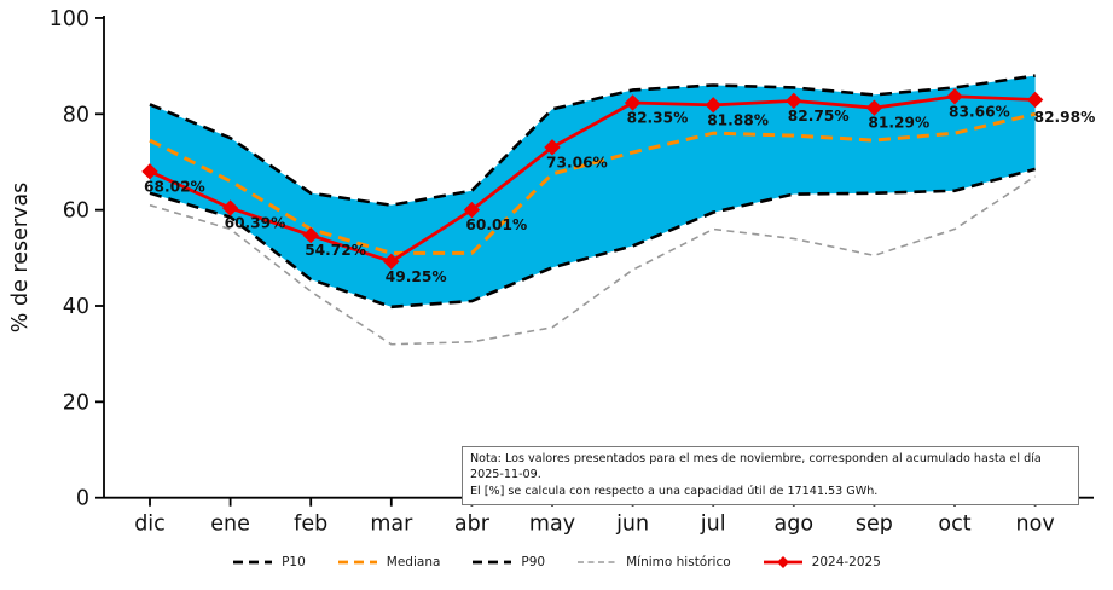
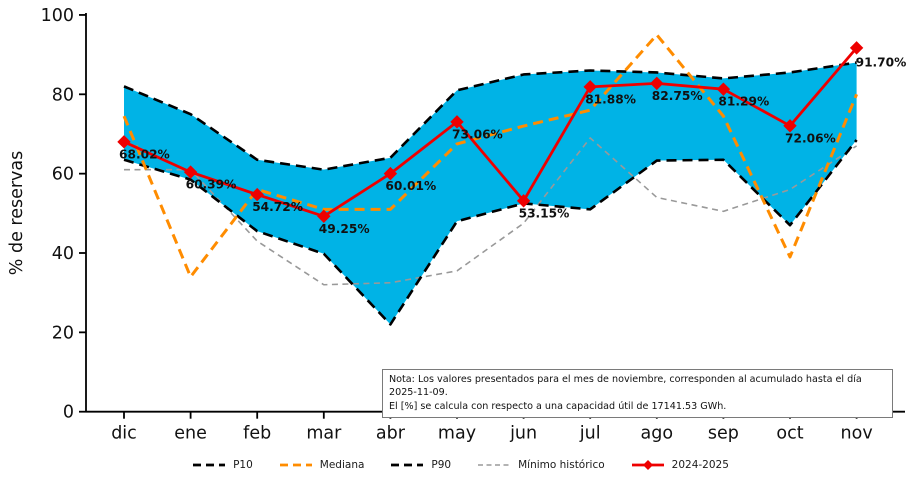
Mediana/ene: 66 -> 34
Mínimo histórico/ene: 56 -> 61
P10/abr: 41 -> 22
2024-2025/jun: 82.35% -> 53.15%
P10/jul: 60 -> 51
Mínimo histórico/jul: 56 -> 69
Mediana/ago: 76 -> 95
P10/oct: 64 -> 47
Mediana/oct: 76 -> 39
2024-2025/oct: 83.66% -> 72.06%
2024-2025/nov: 82.98% -> 91.70%
